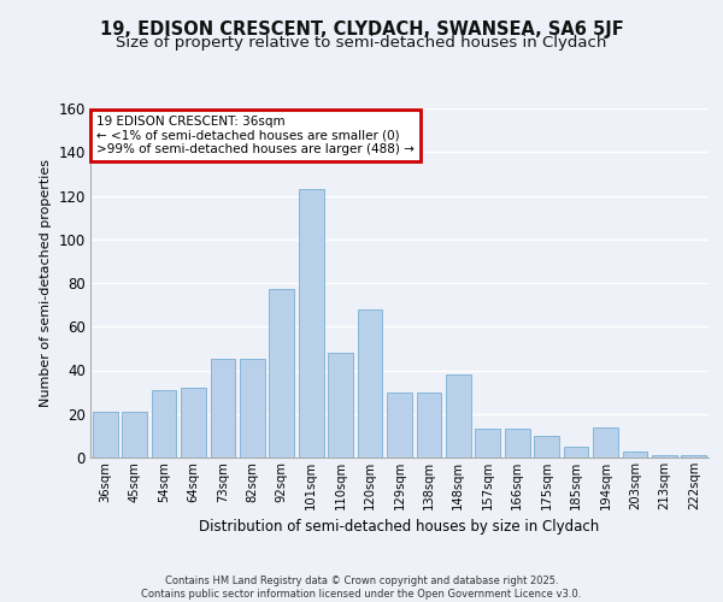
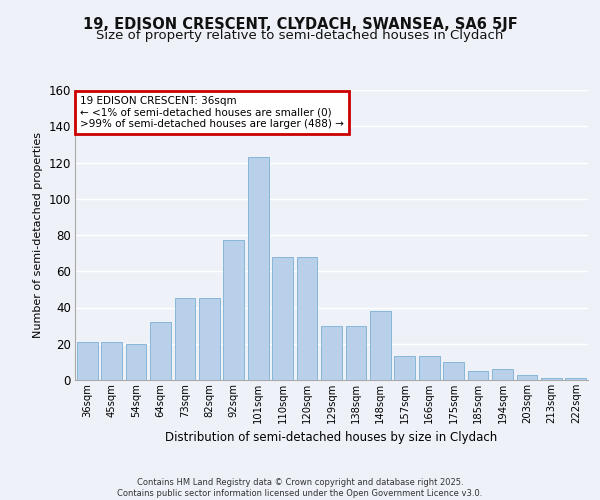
54sqm: 31 -> 20
110sqm: 48 -> 68
194sqm: 14 -> 6
